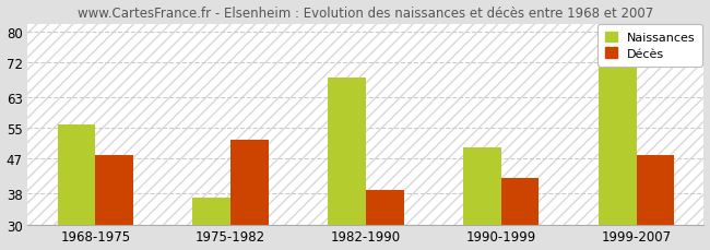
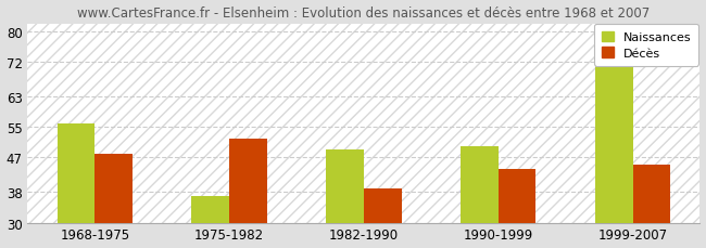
Naissances/1982-1990: 68 -> 49
Décès/1990-1999: 42 -> 44
Décès/1999-2007: 48 -> 45
